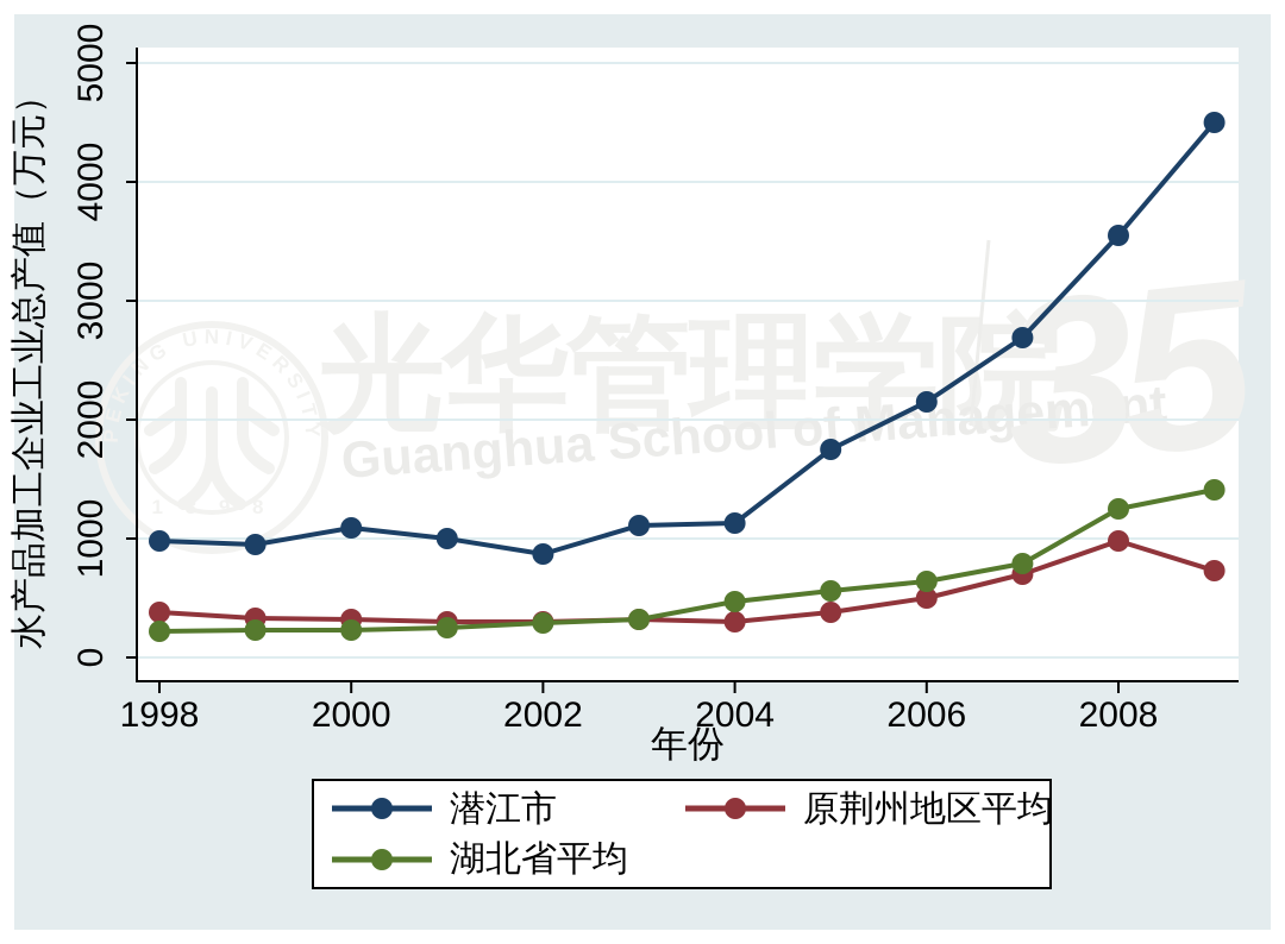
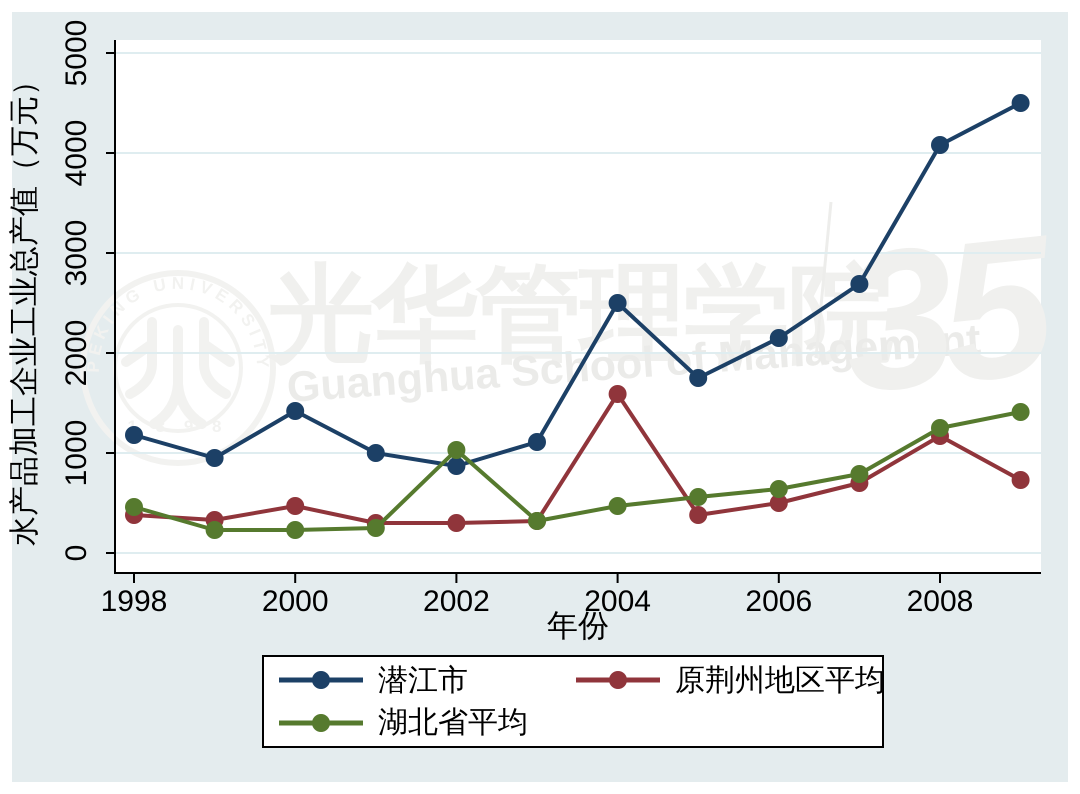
潜江市/1998: 980 -> 1180
湖北省平均/1998: 220 -> 460
潜江市/2000: 1090 -> 1420
原荆州地区平均/2000: 320 -> 470
湖北省平均/2002: 290 -> 1030
潜江市/2004: 1130 -> 2500
原荆州地区平均/2004: 300 -> 1590
潜江市/2008: 3550 -> 4080
原荆州地区平均/2008: 980 -> 1170
